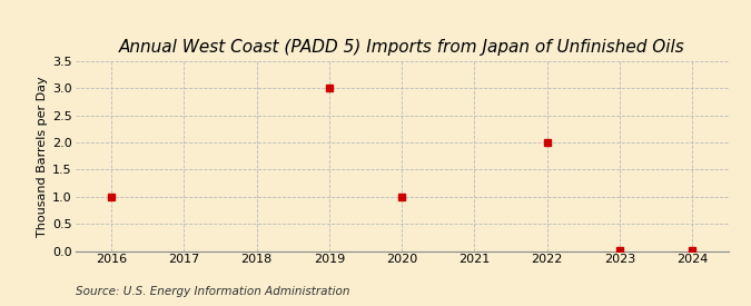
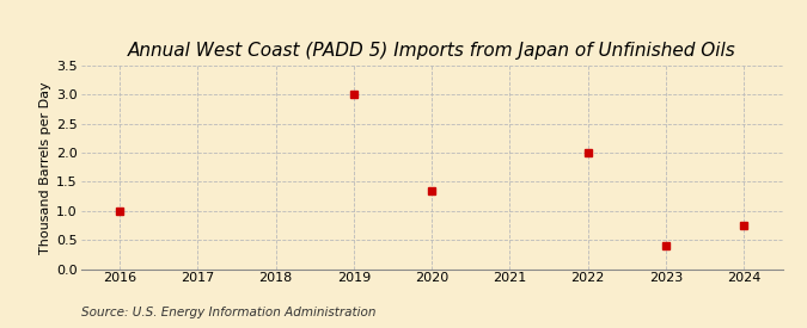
2020: 1.00 -> 1.35
2023: 0.01 -> 0.40
2024: 0.01 -> 0.75
